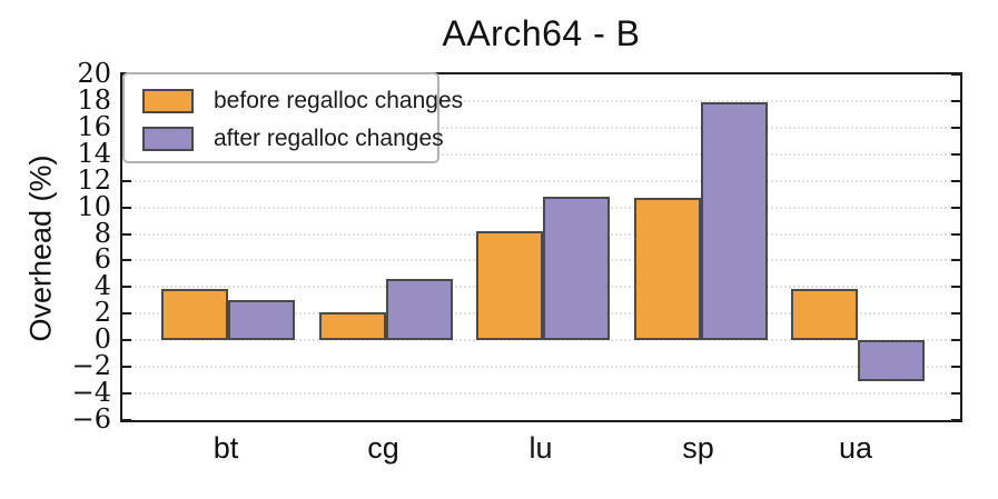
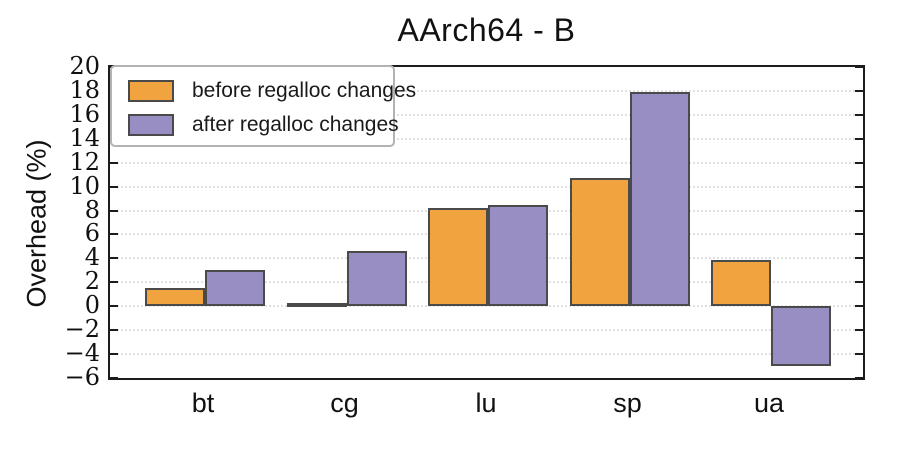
before regalloc changes/bt: 3.9 -> 1.5
before regalloc changes/cg: 2.1 -> 0.2
after regalloc changes/lu: 10.8 -> 8.4
after regalloc changes/ua: -3.1 -> -5.0
